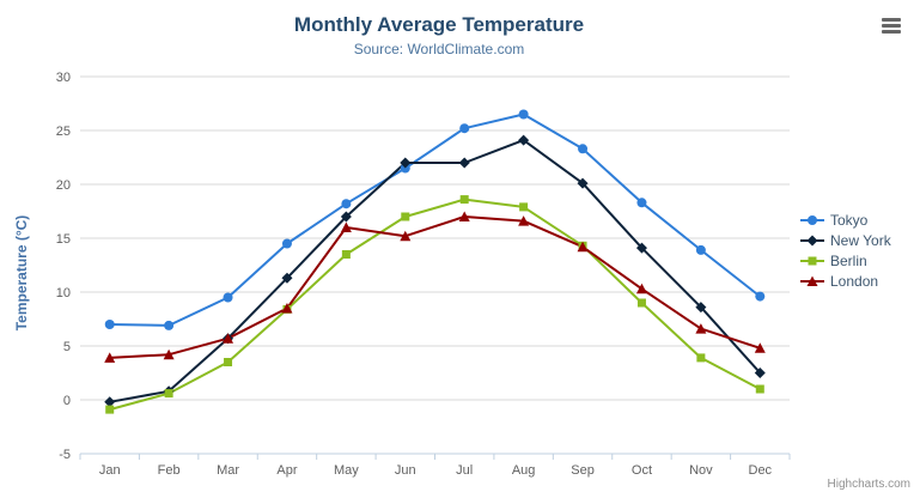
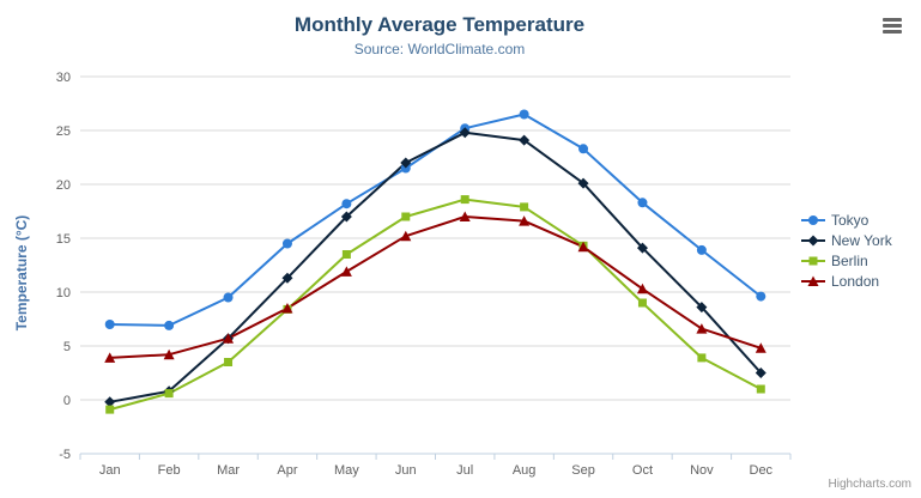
London/May: 16 -> 12
New York/Jul: 22 -> 25
